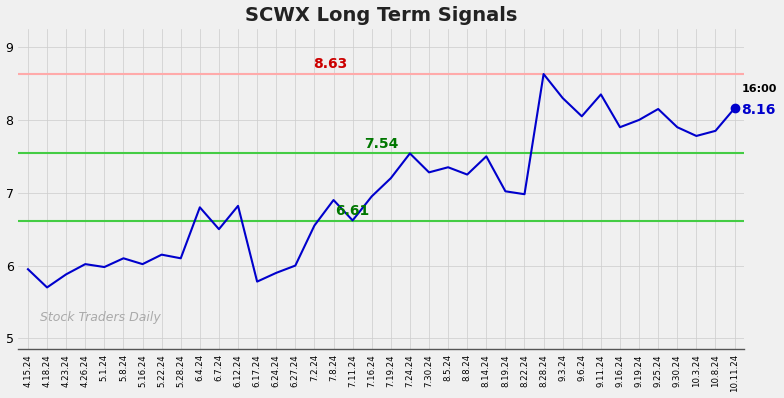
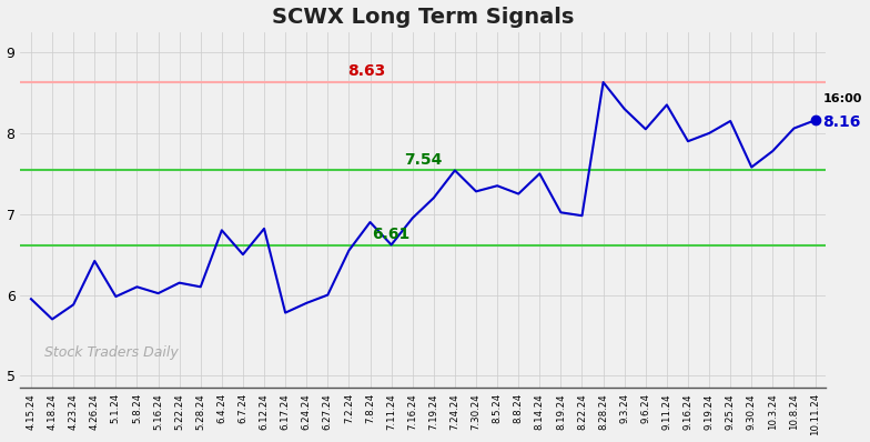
4.26.24: 6.02 -> 6.42
9.30.24: 7.90 -> 7.58
10.8.24: 7.85 -> 8.06
